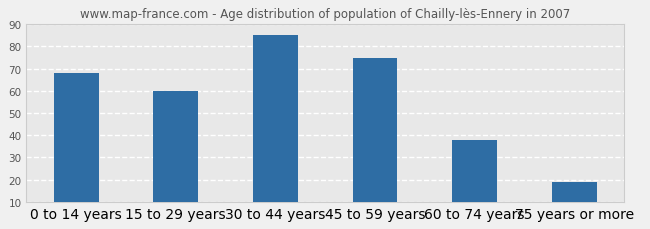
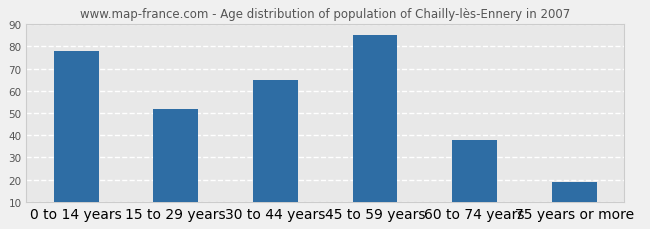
0 to 14 years: 68 -> 78
15 to 29 years: 60 -> 52
30 to 44 years: 85 -> 65
45 to 59 years: 75 -> 85
